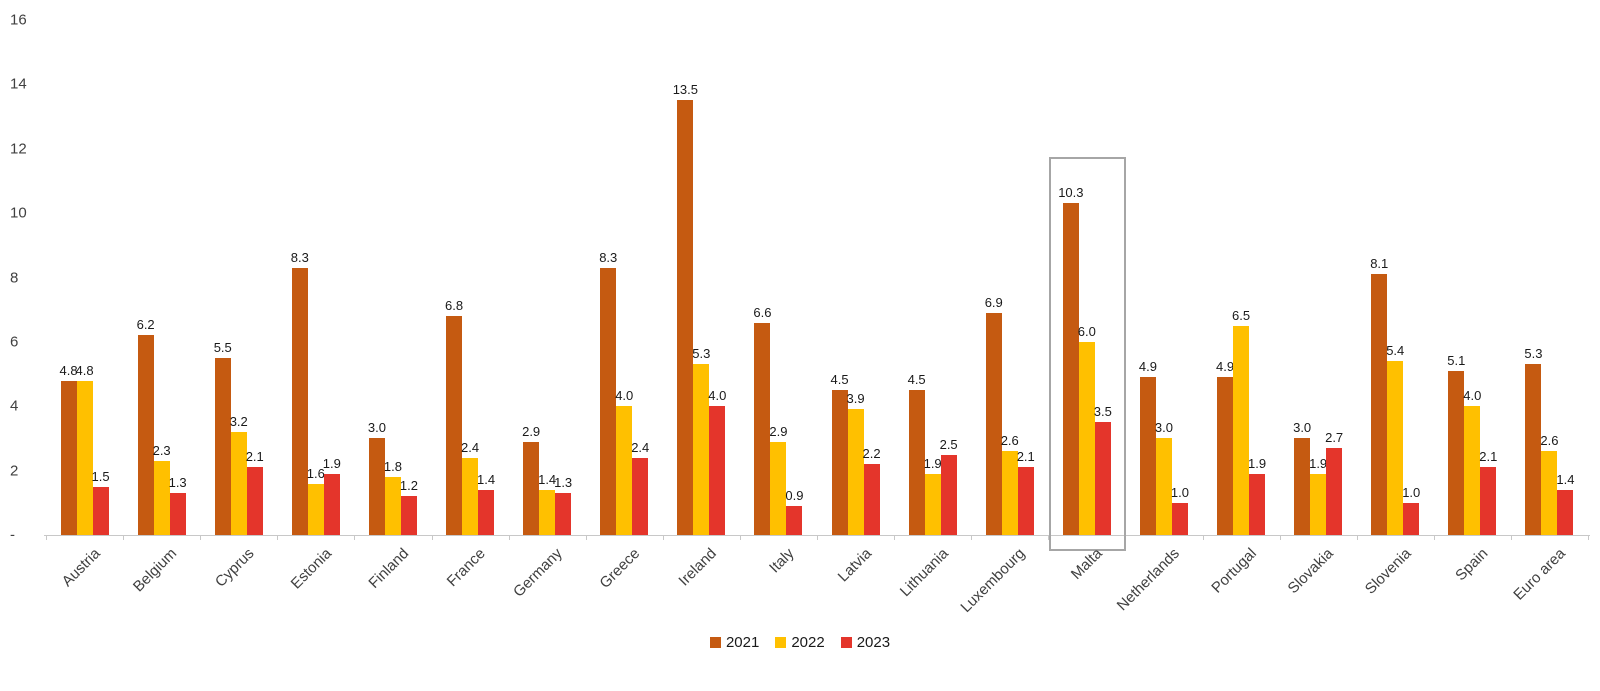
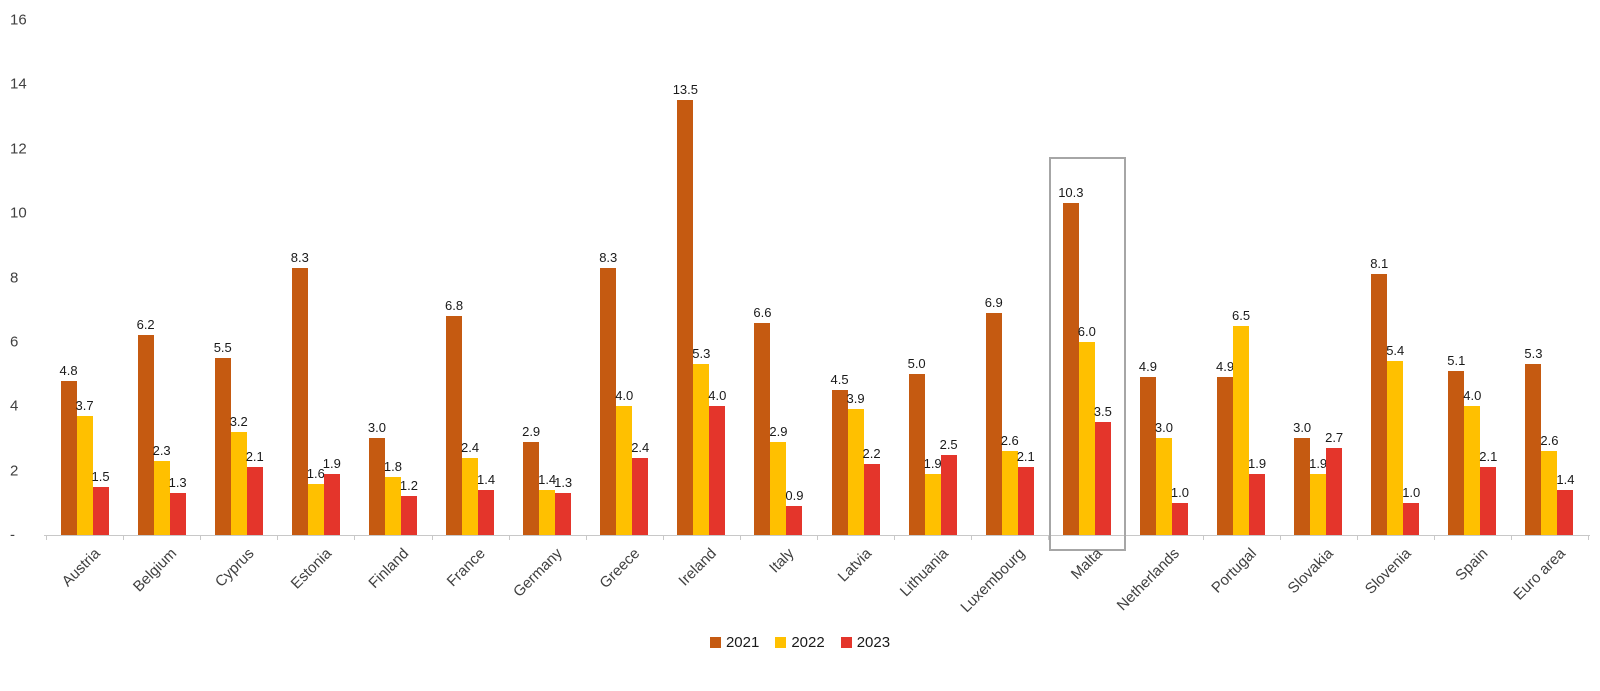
2022/Austria: 4.8 -> 3.7
2021/Lithuania: 4.5 -> 5.0
